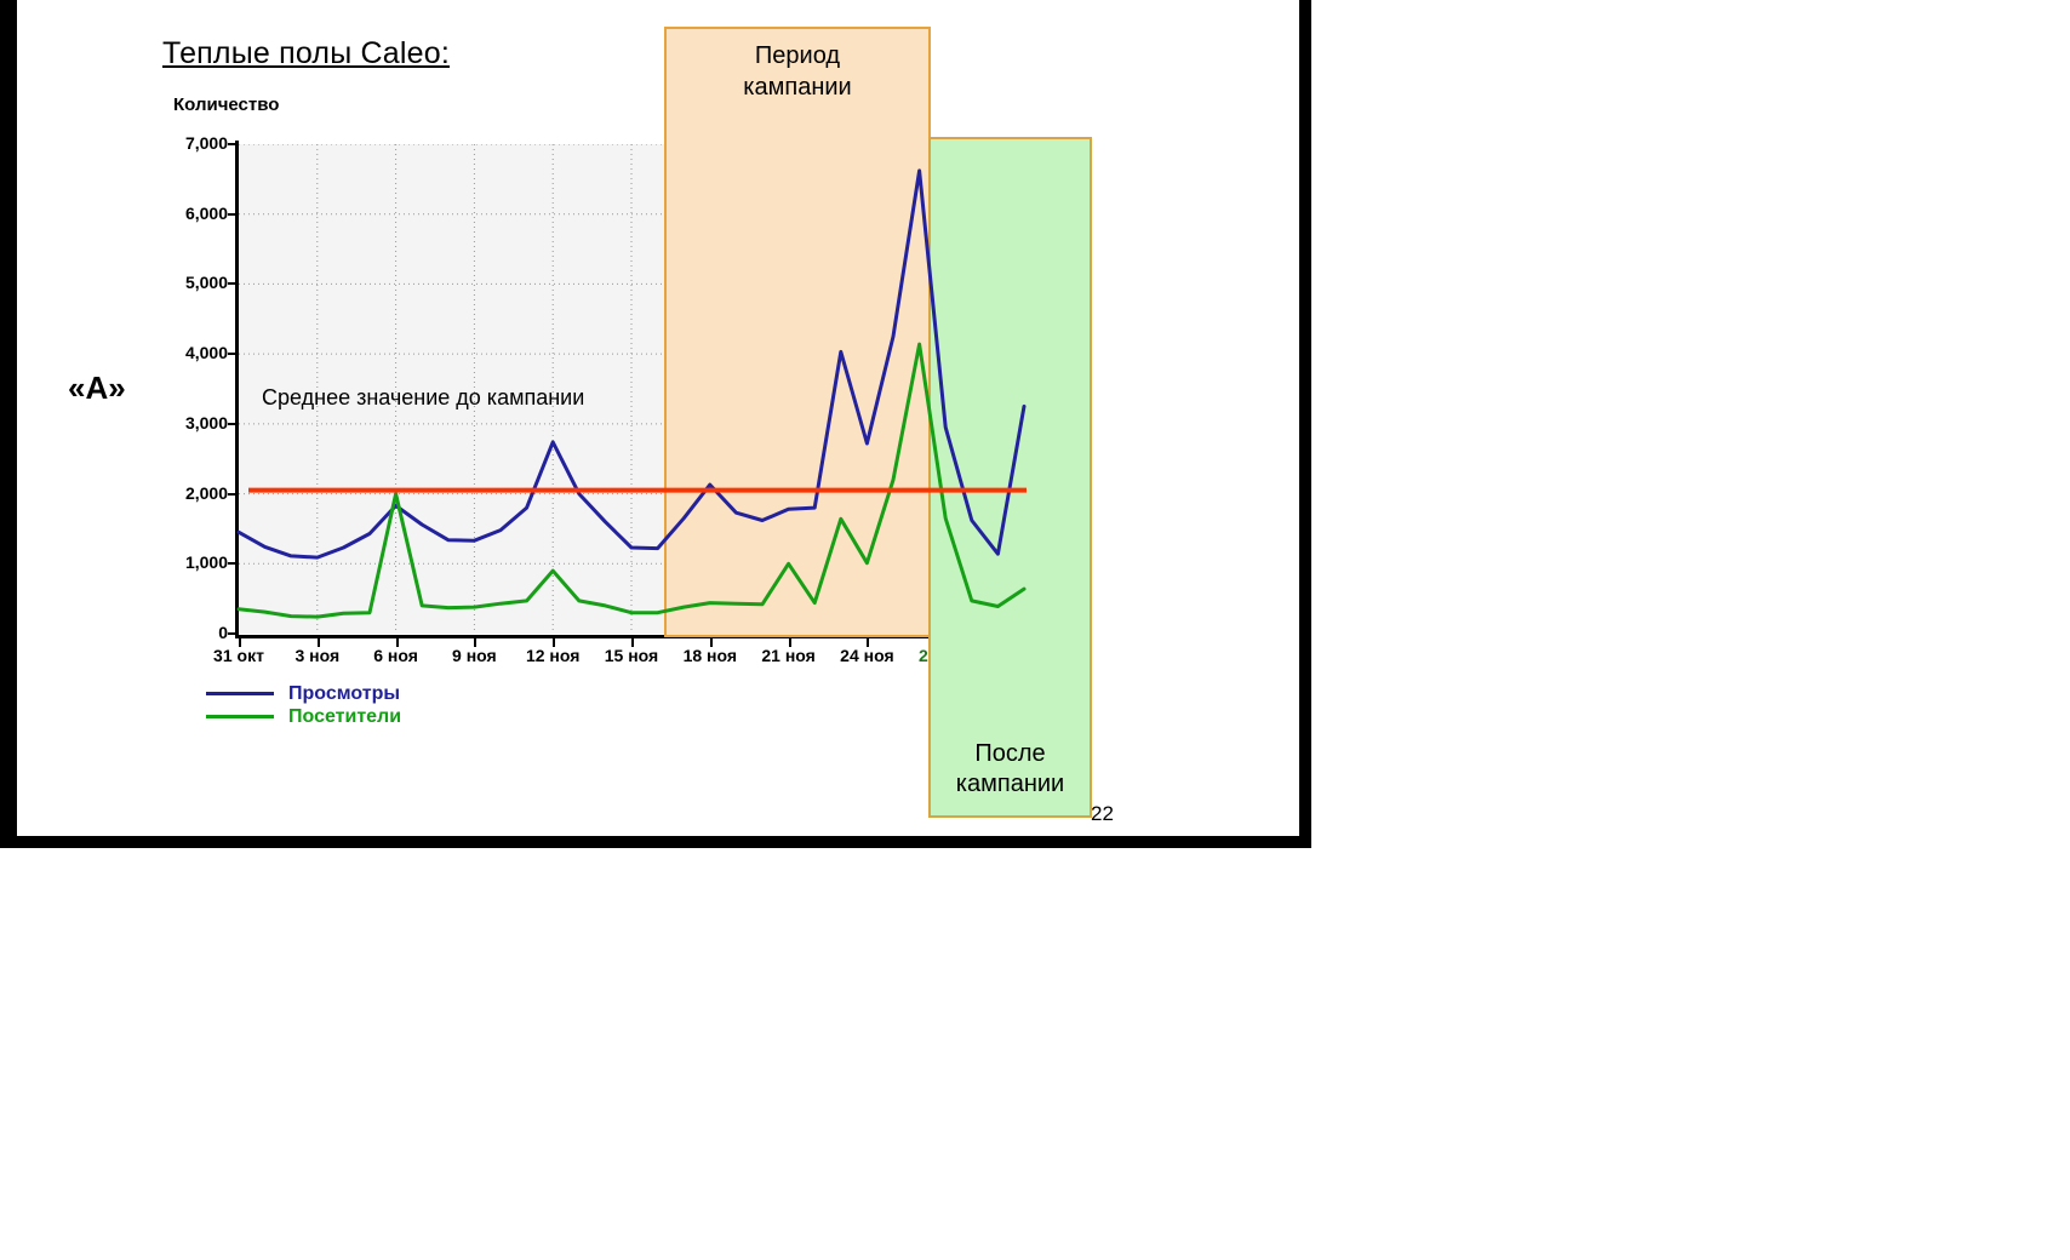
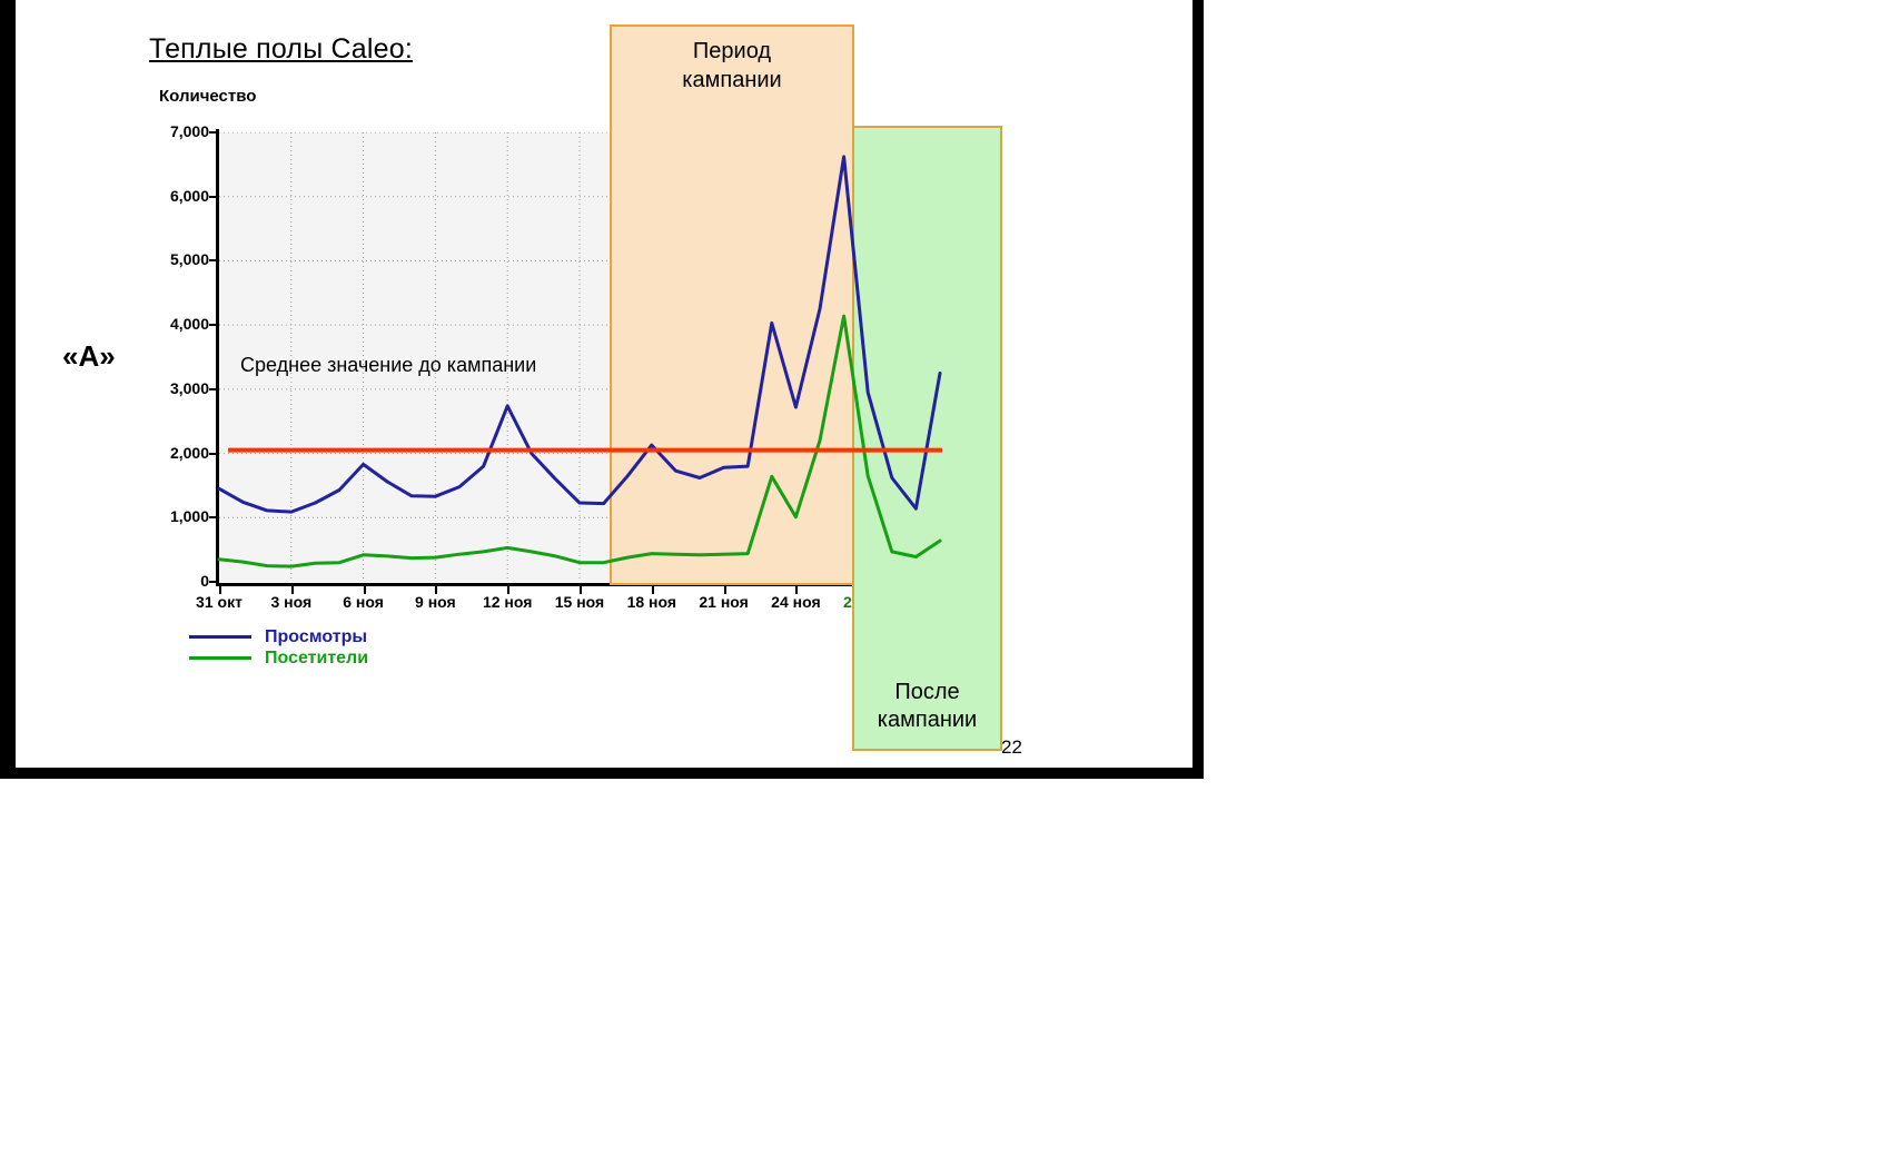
Посетители/6 ноя: 2000 -> 400
Посетители/12 ноя: 900 -> 500
Посетители/21 ноя: 1000 -> 400
